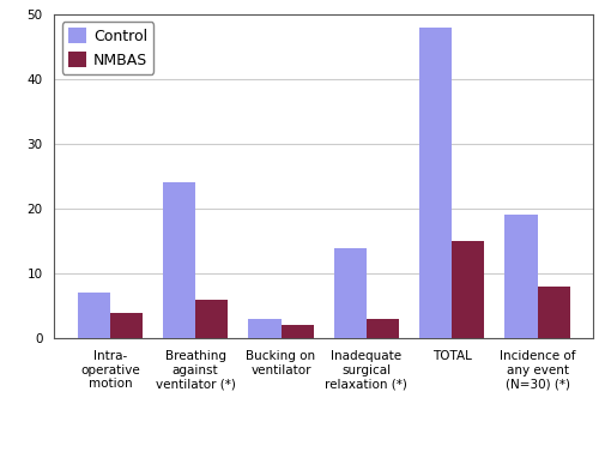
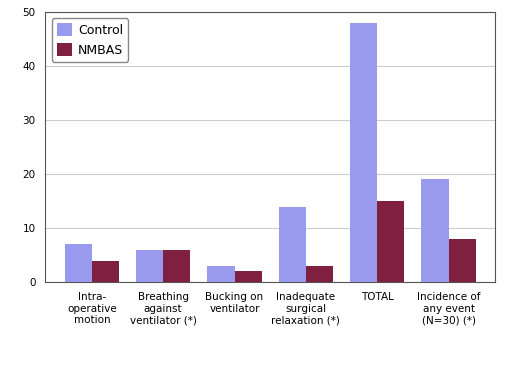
Control/Breathing against ventilator (*): 24 -> 6
